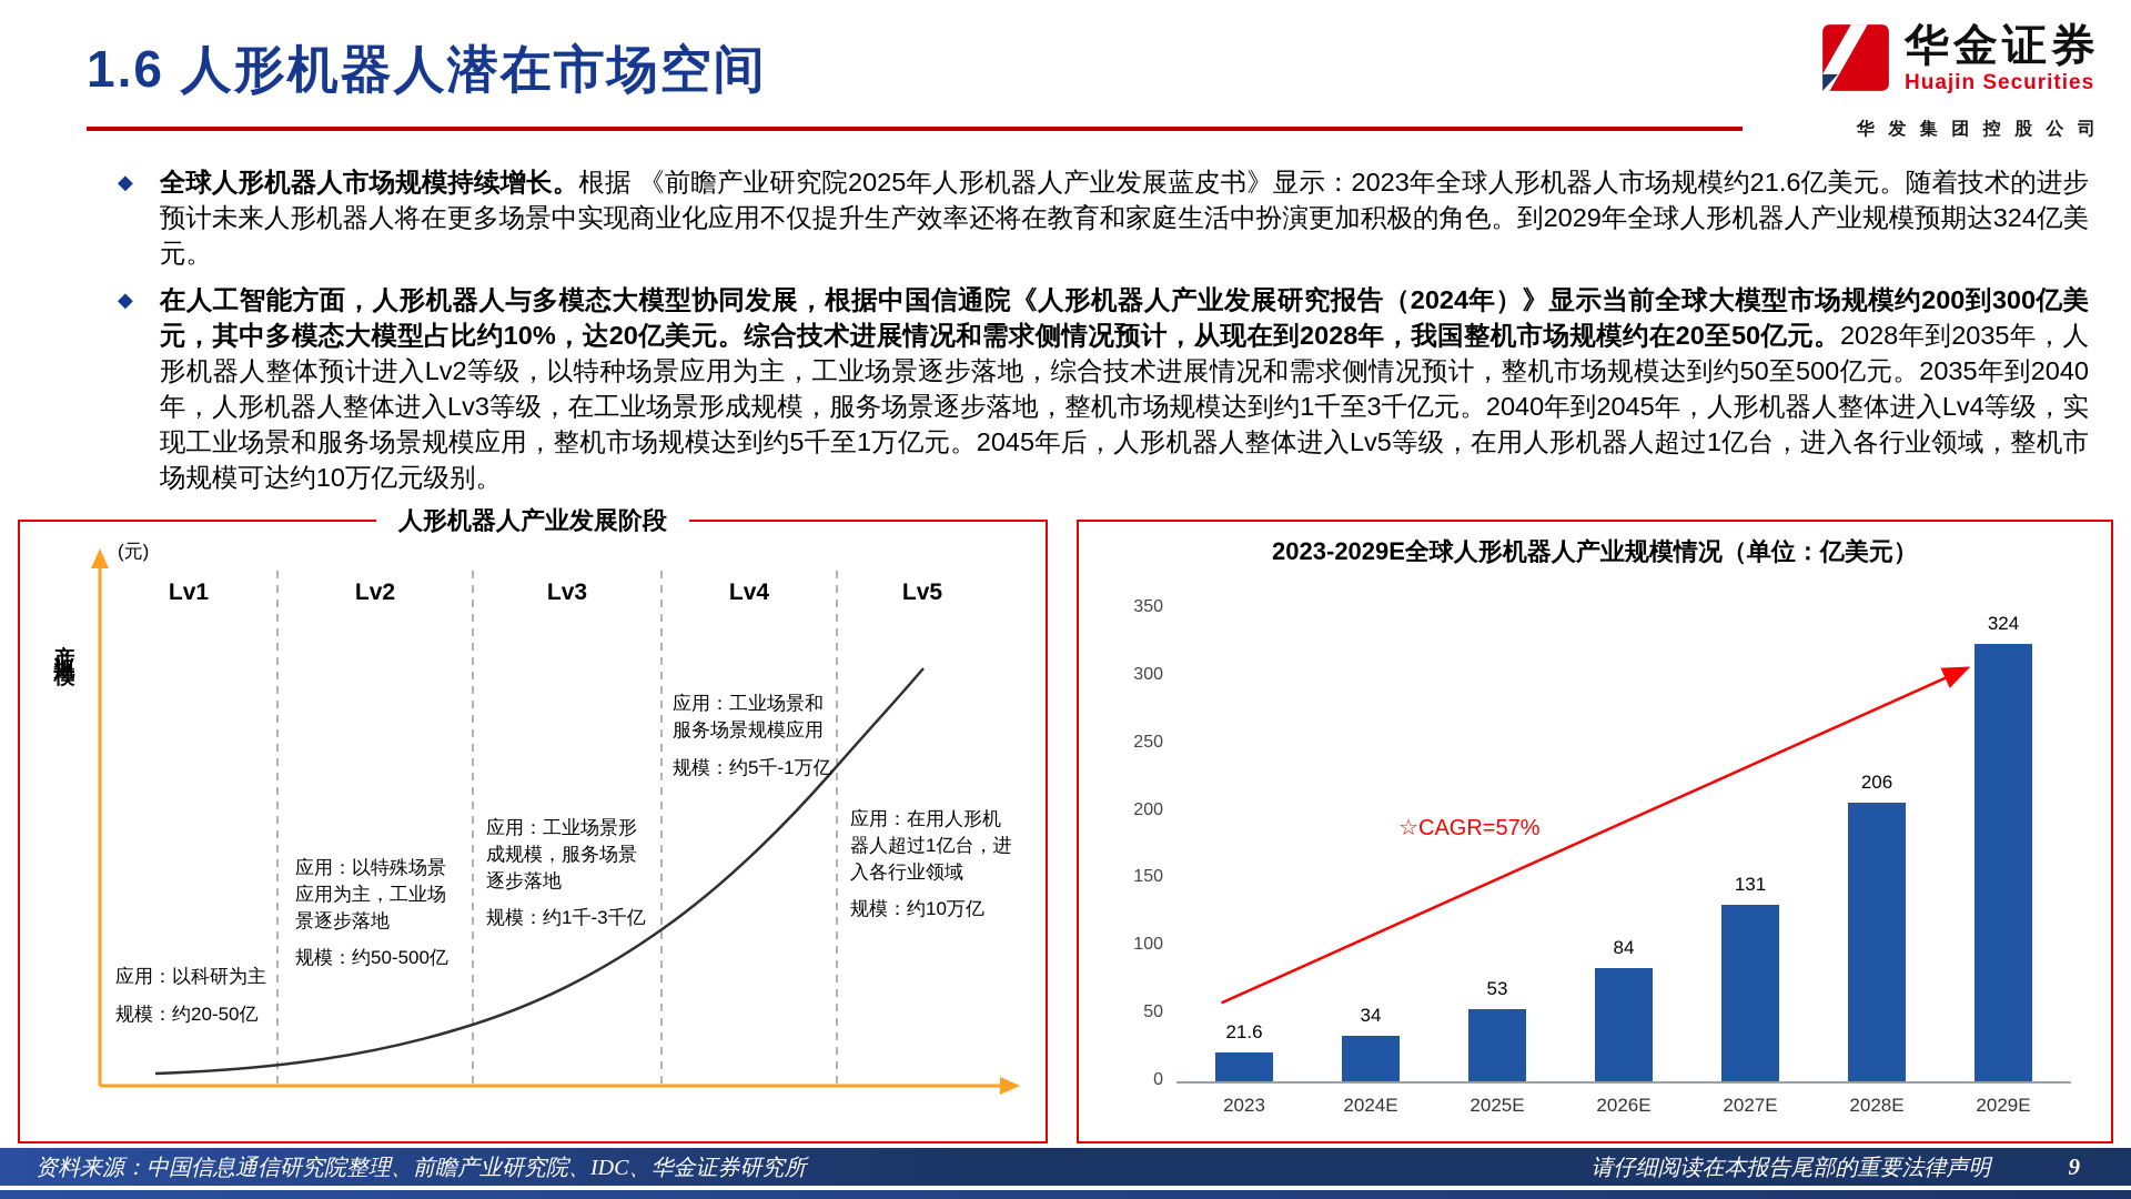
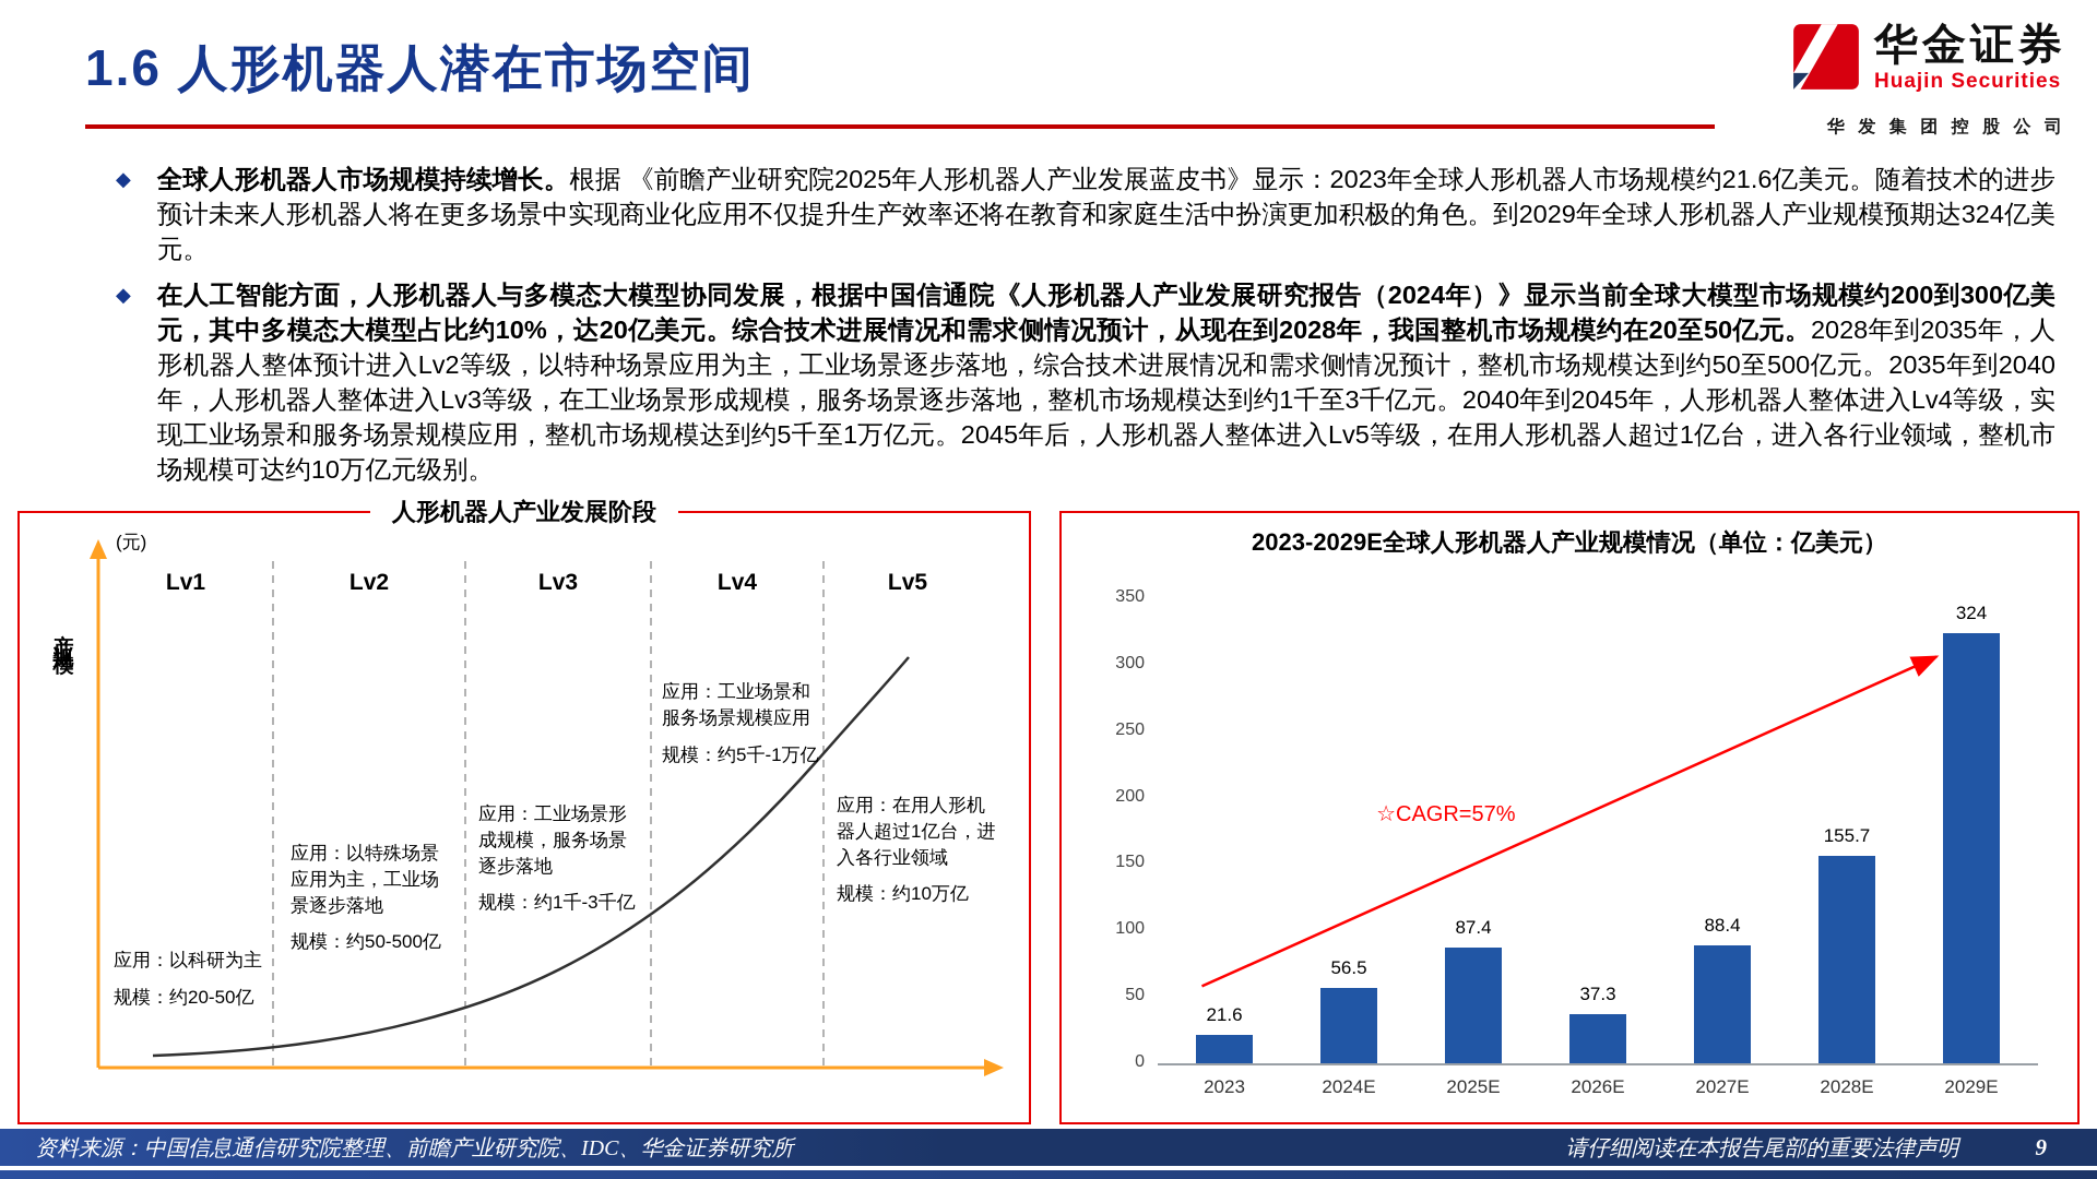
2024E: 34 -> 56.5
2025E: 53 -> 87.4
2026E: 84 -> 37.3
2027E: 131 -> 88.4
2028E: 206 -> 155.7
